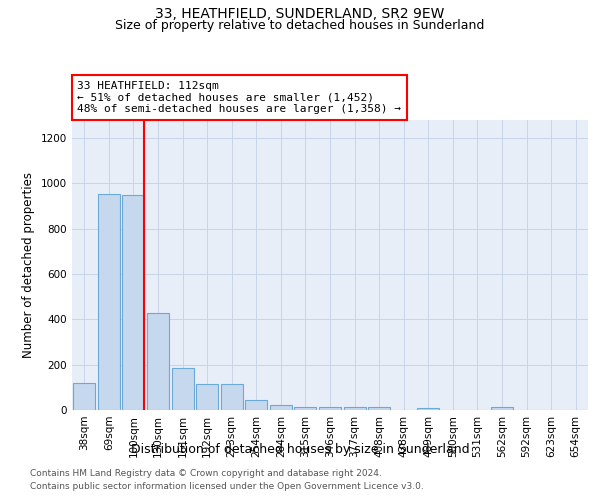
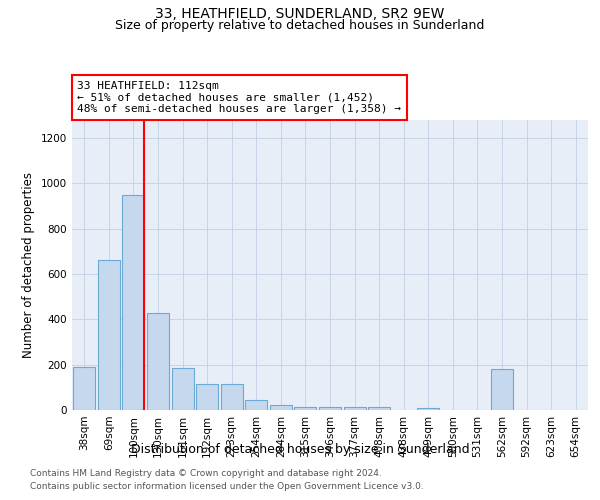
38sqm: 120 -> 190
69sqm: 955 -> 660
562sqm: 12 -> 180
